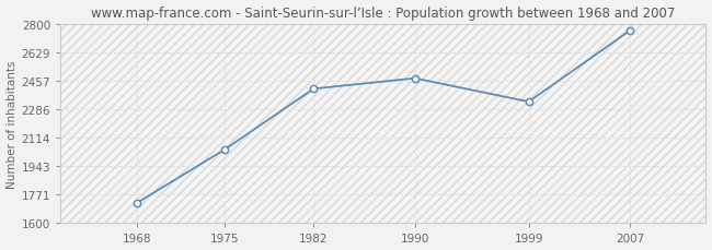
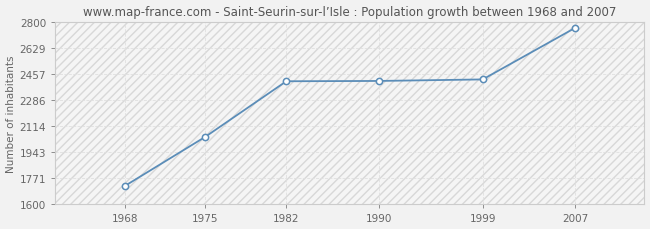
1990: 2470 -> 2410
1999: 2330 -> 2420
